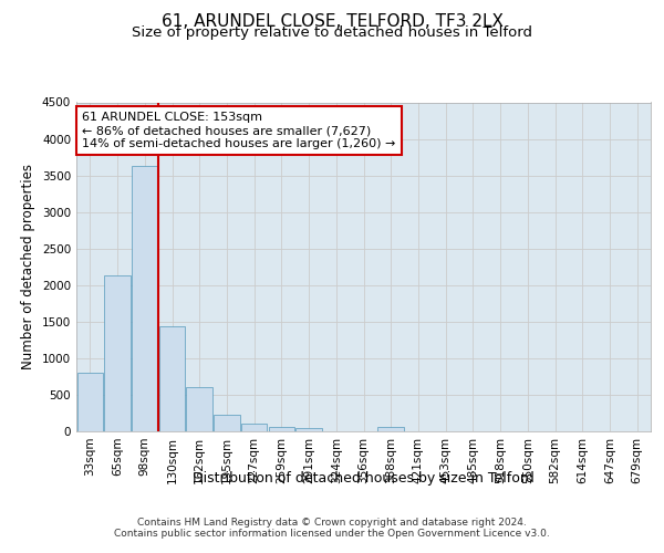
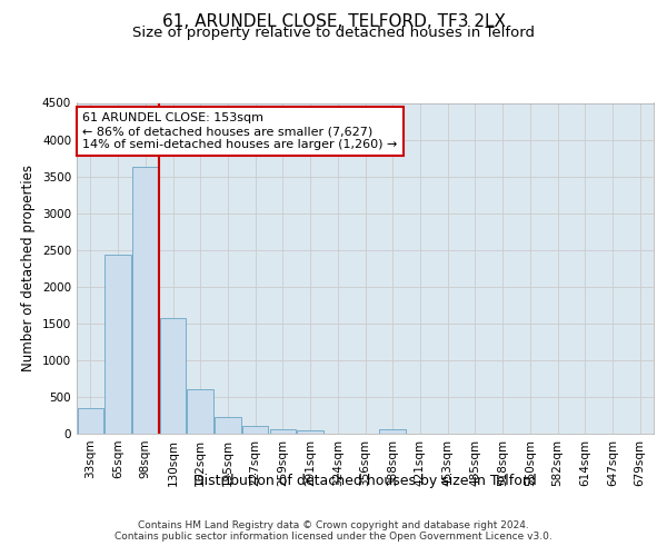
33sqm: 800 -> 350
65sqm: 2140 -> 2430
130sqm: 1440 -> 1580
